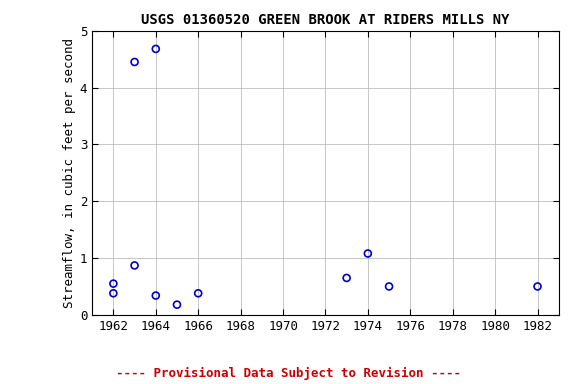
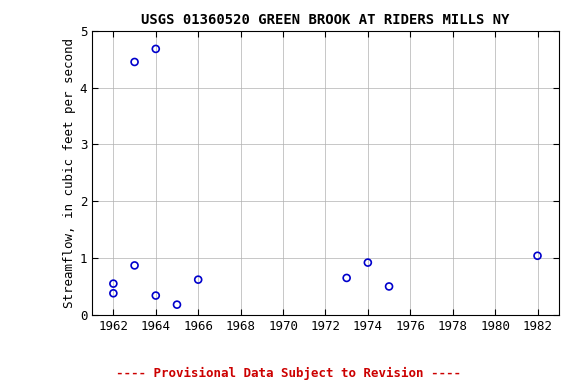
1966: 0.38 -> 0.62
1974: 1.08 -> 0.92
1982: 0.50 -> 1.04
